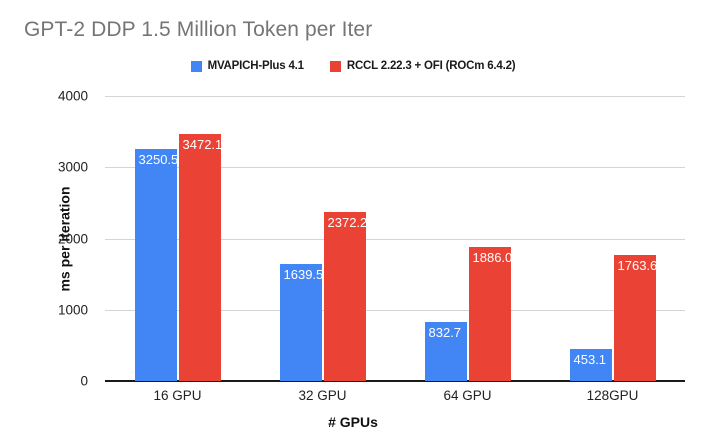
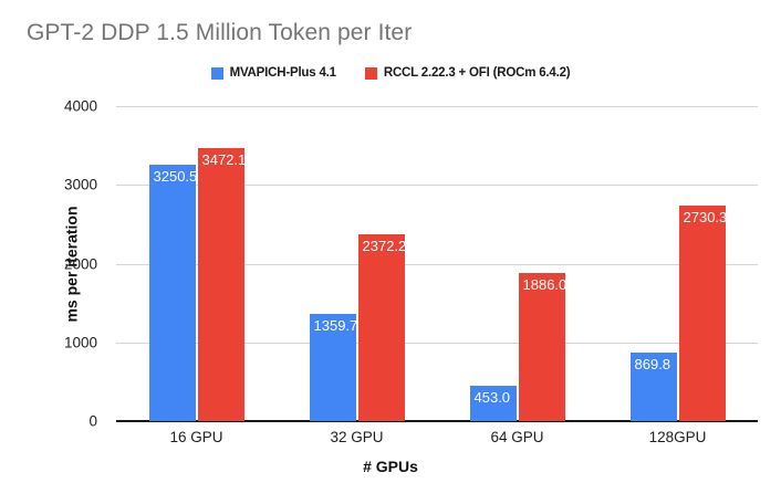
MVAPICH-Plus 4.1/32 GPU: 1639.5 -> 1359.7
MVAPICH-Plus 4.1/64 GPU: 832.7 -> 453.0
MVAPICH-Plus 4.1/128GPU: 453.1 -> 869.8
RCCL 2.22.3 + OFI (ROCm 6.4.2)/128GPU: 1763.6 -> 2730.3
